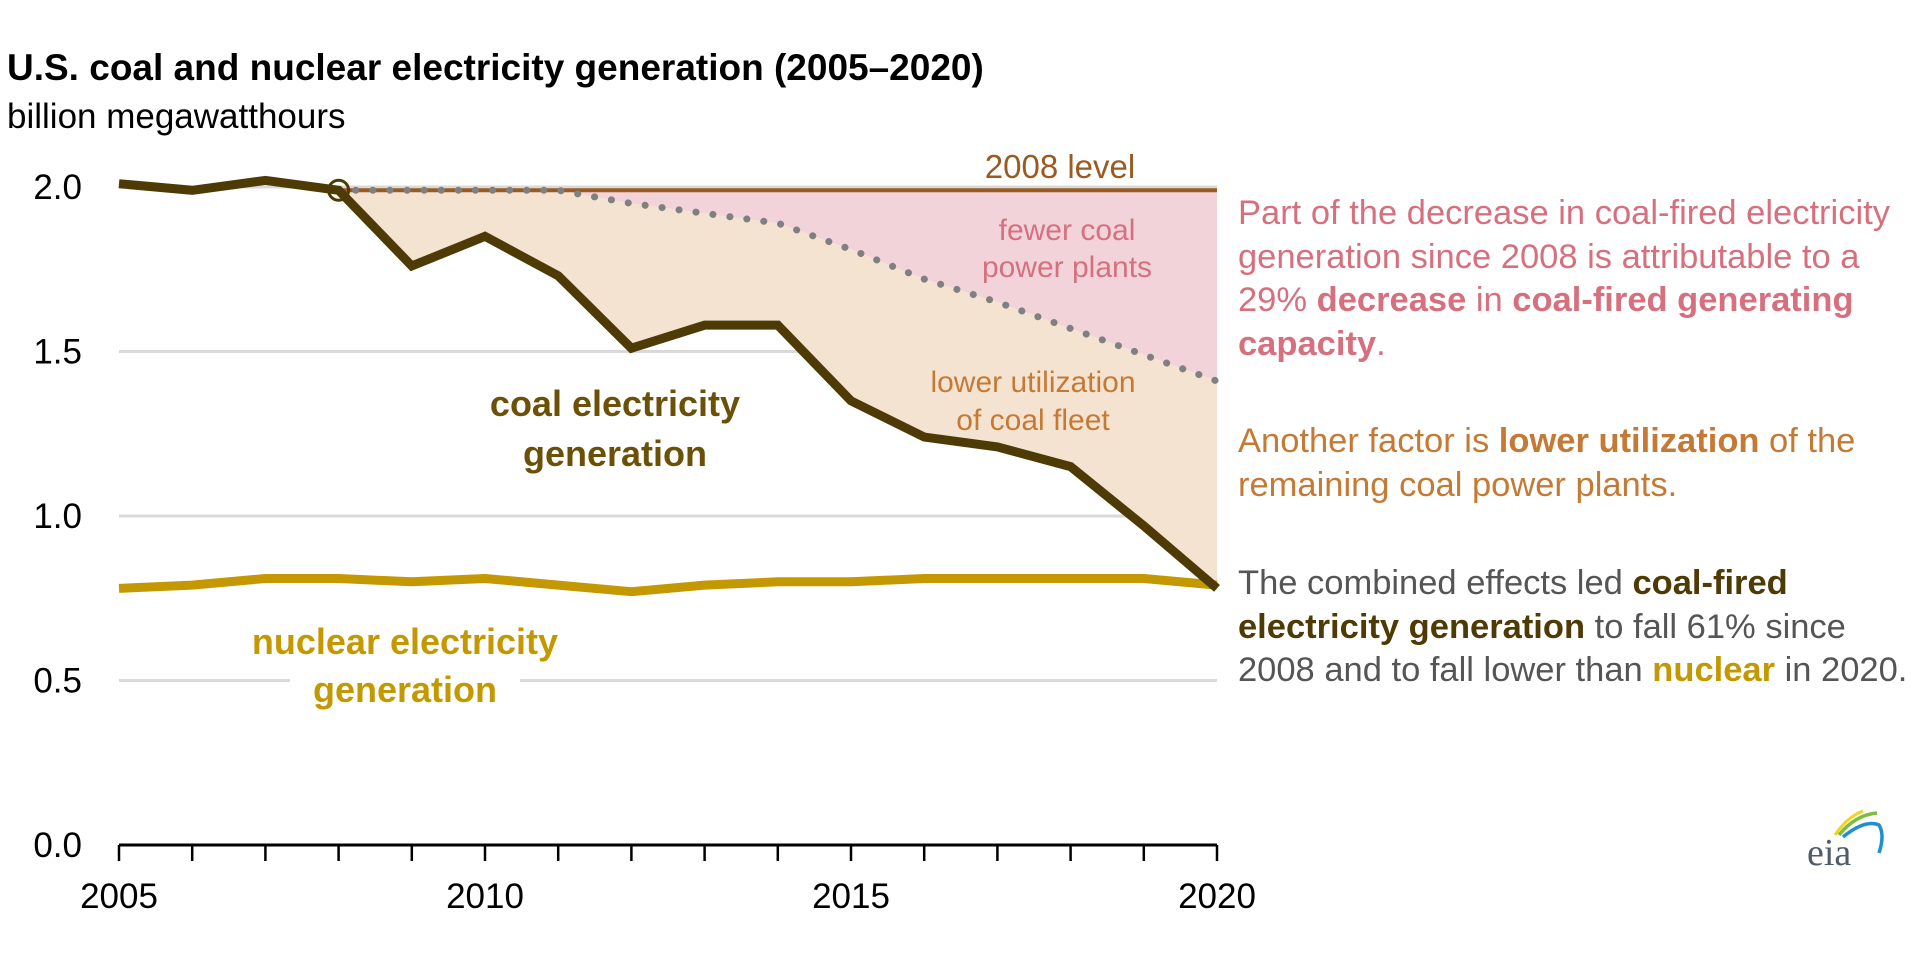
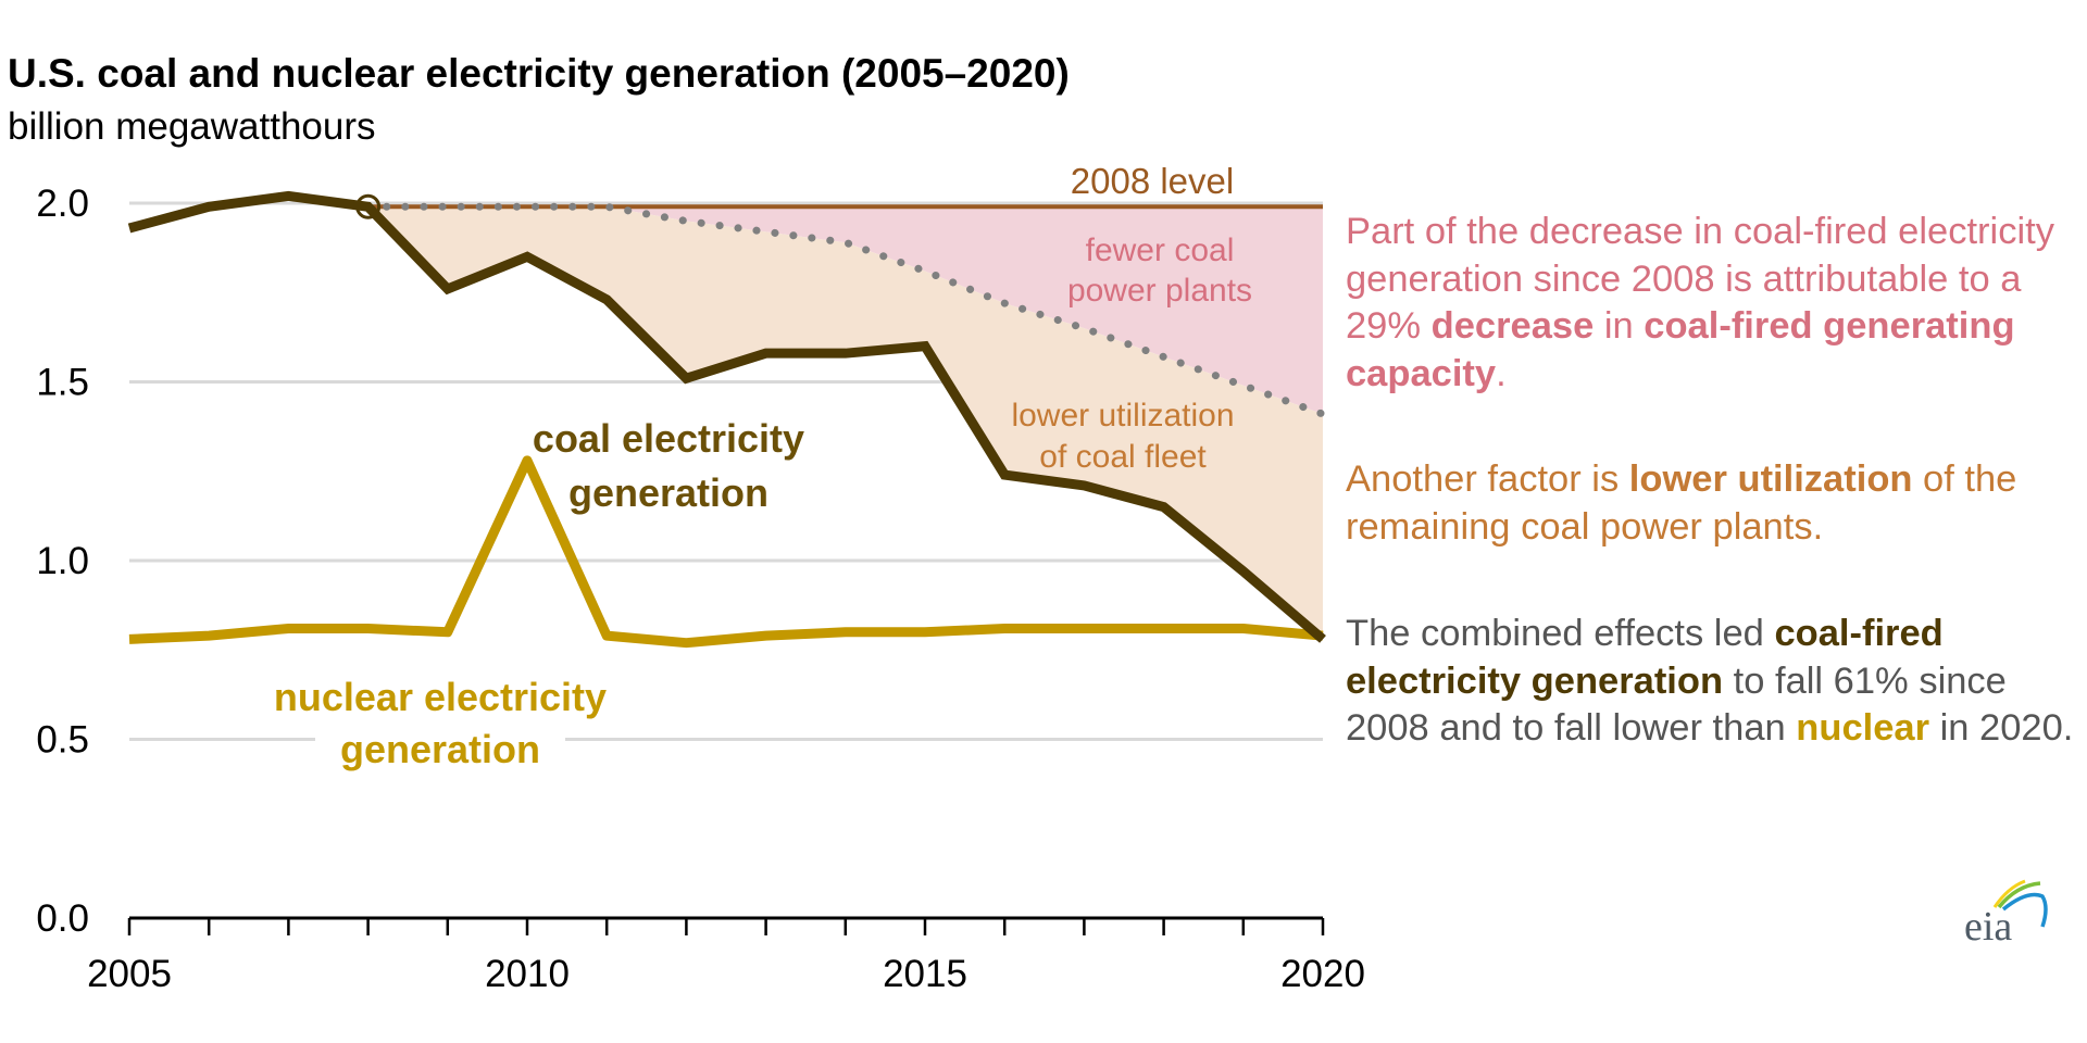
coal electricity generation/2005: 2.01 -> 1.93
nuclear electricity generation/2010: 0.81 -> 1.28
coal electricity generation/2015: 1.35 -> 1.60
